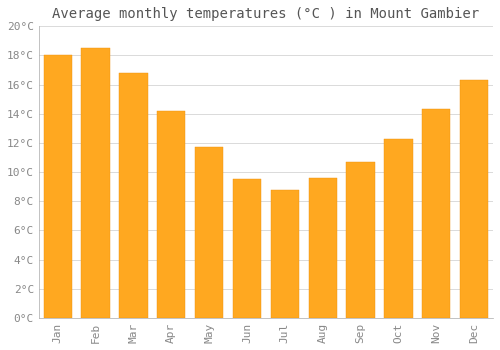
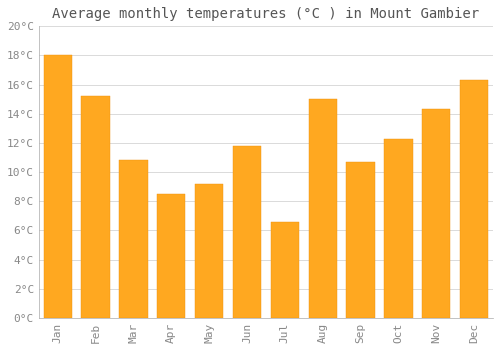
Feb: 18.5°C -> 15.2°C
Mar: 16.8°C -> 10.8°C
Apr: 14.2°C -> 8.5°C
May: 11.7°C -> 9.2°C
Jun: 9.5°C -> 11.8°C
Jul: 8.8°C -> 6.6°C
Aug: 9.6°C -> 15.0°C
